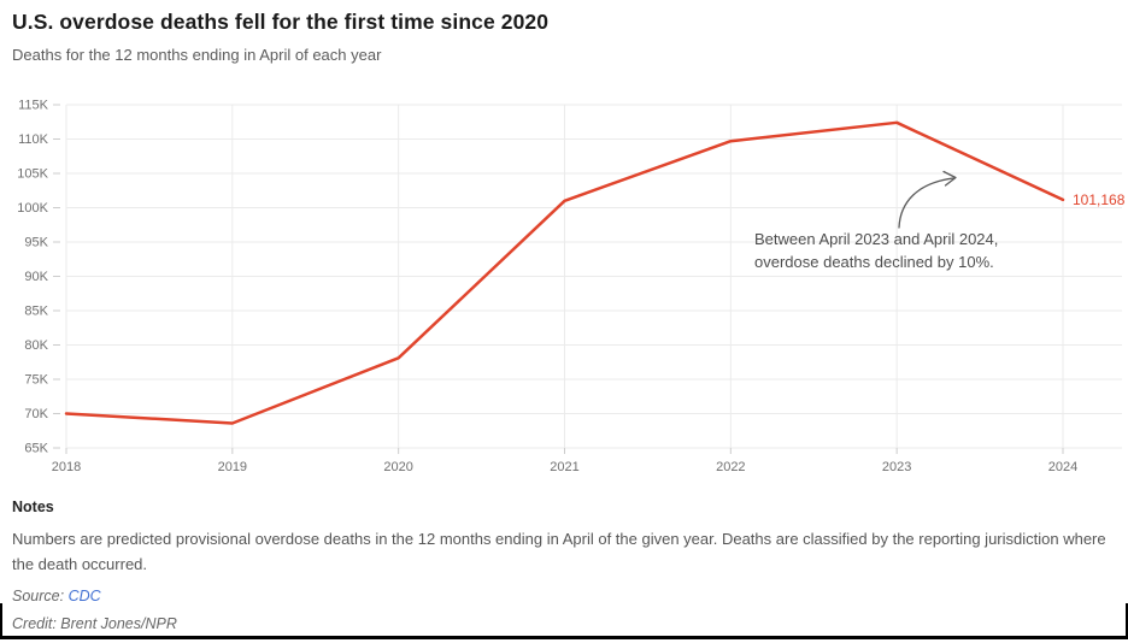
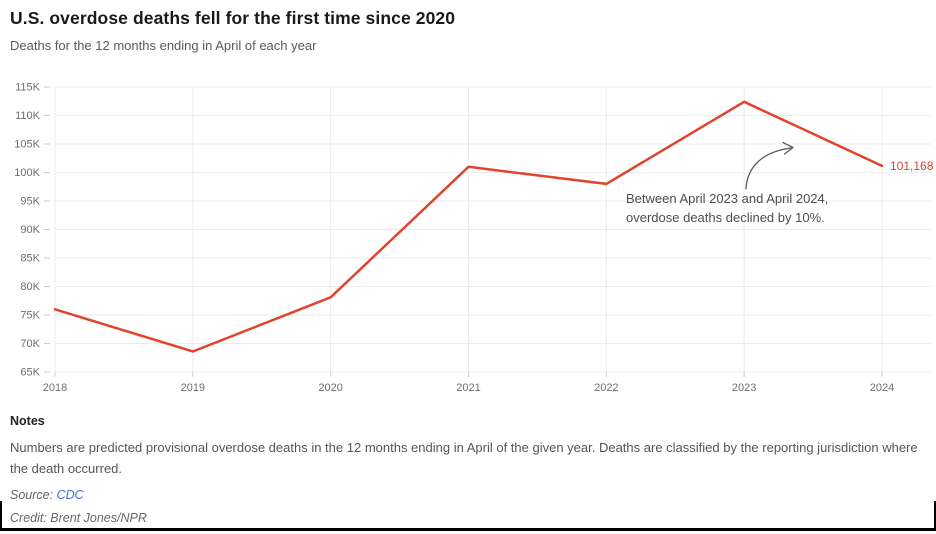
2018: 70K -> 76K
2022: 110K -> 98K
